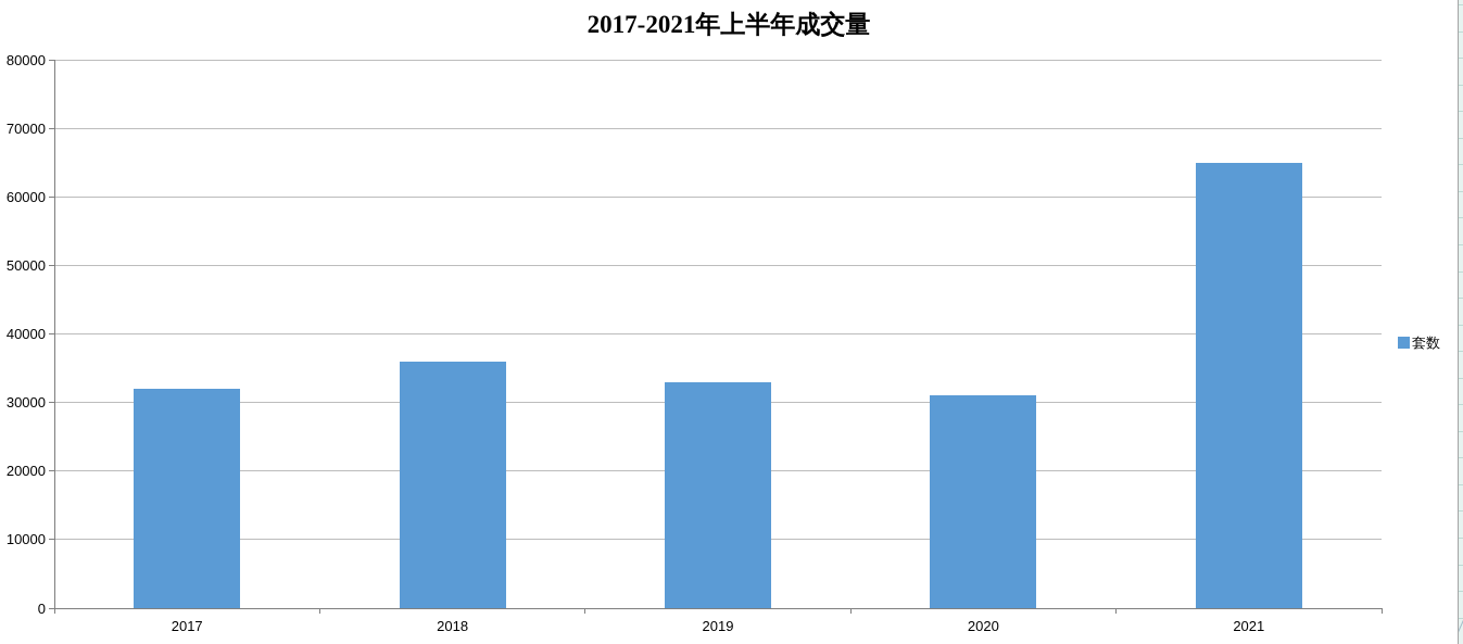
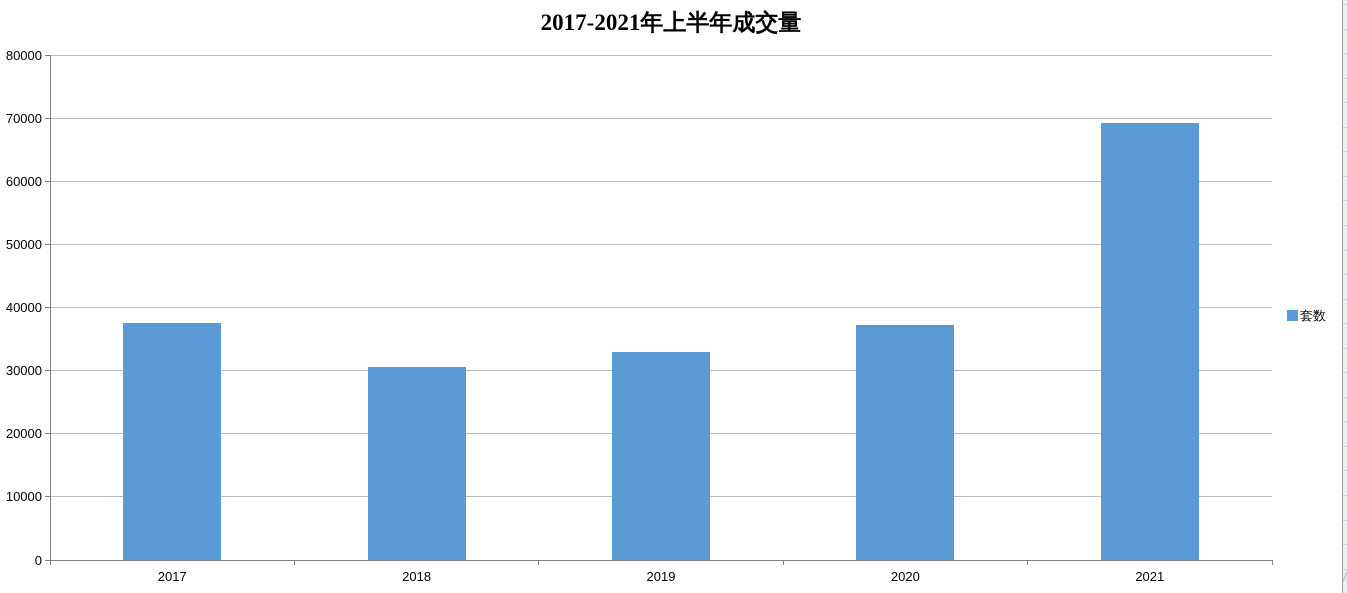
2017: 32000 -> 38000
2018: 36000 -> 30000
2020: 31000 -> 37000
2021: 65000 -> 69000
